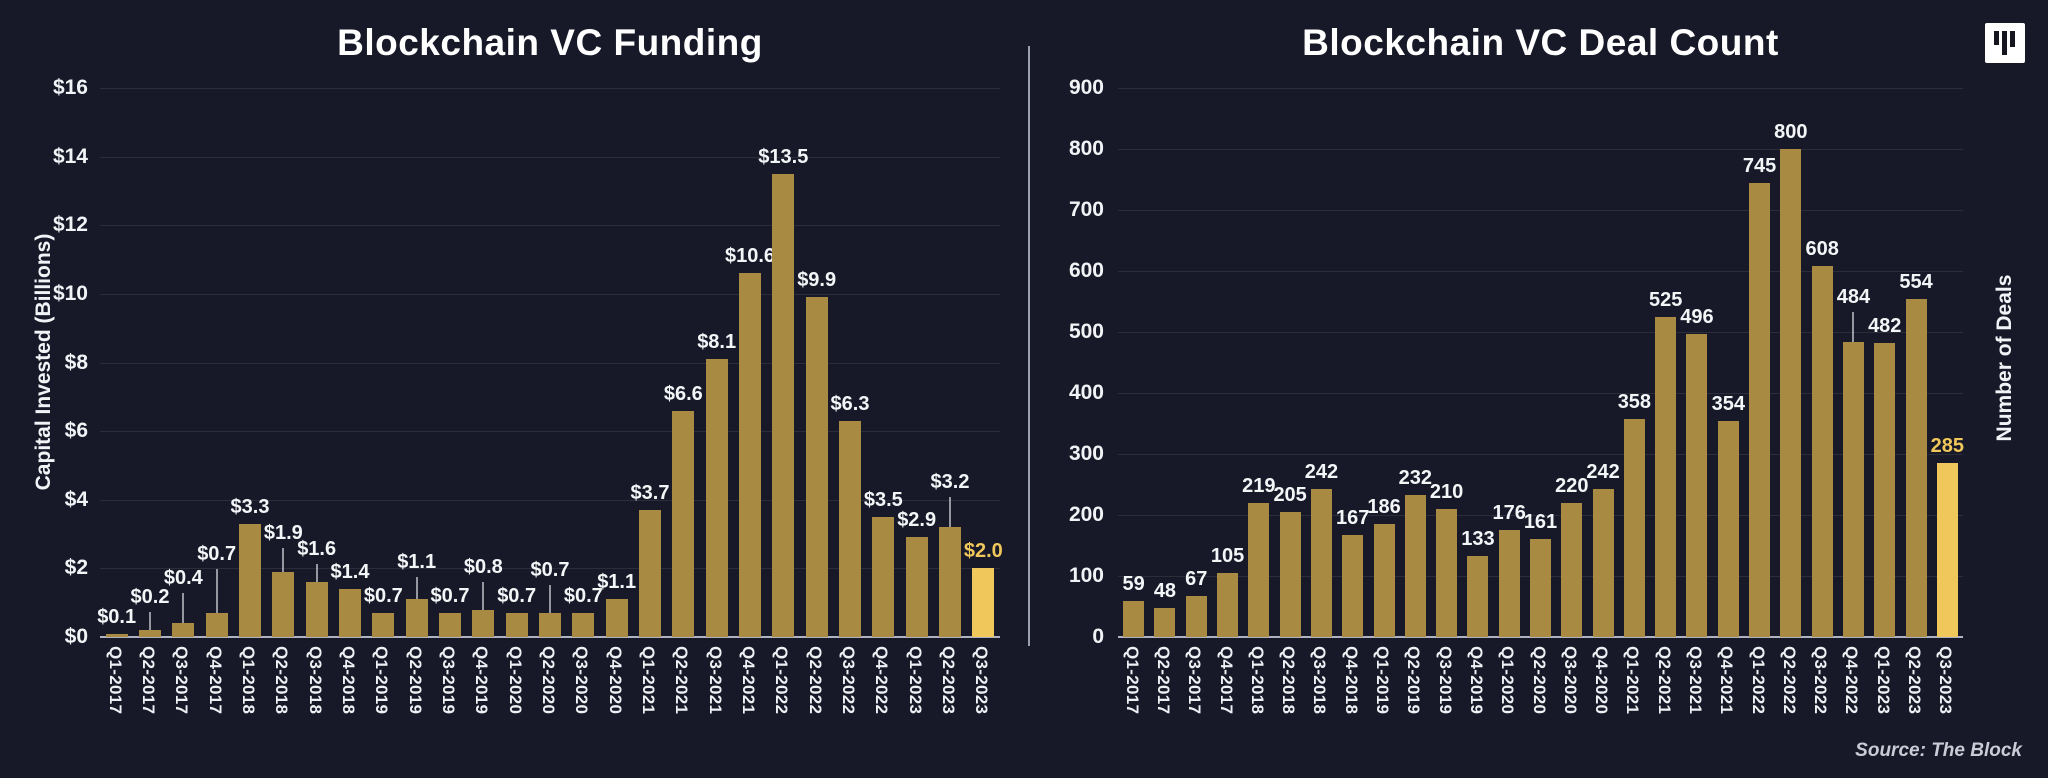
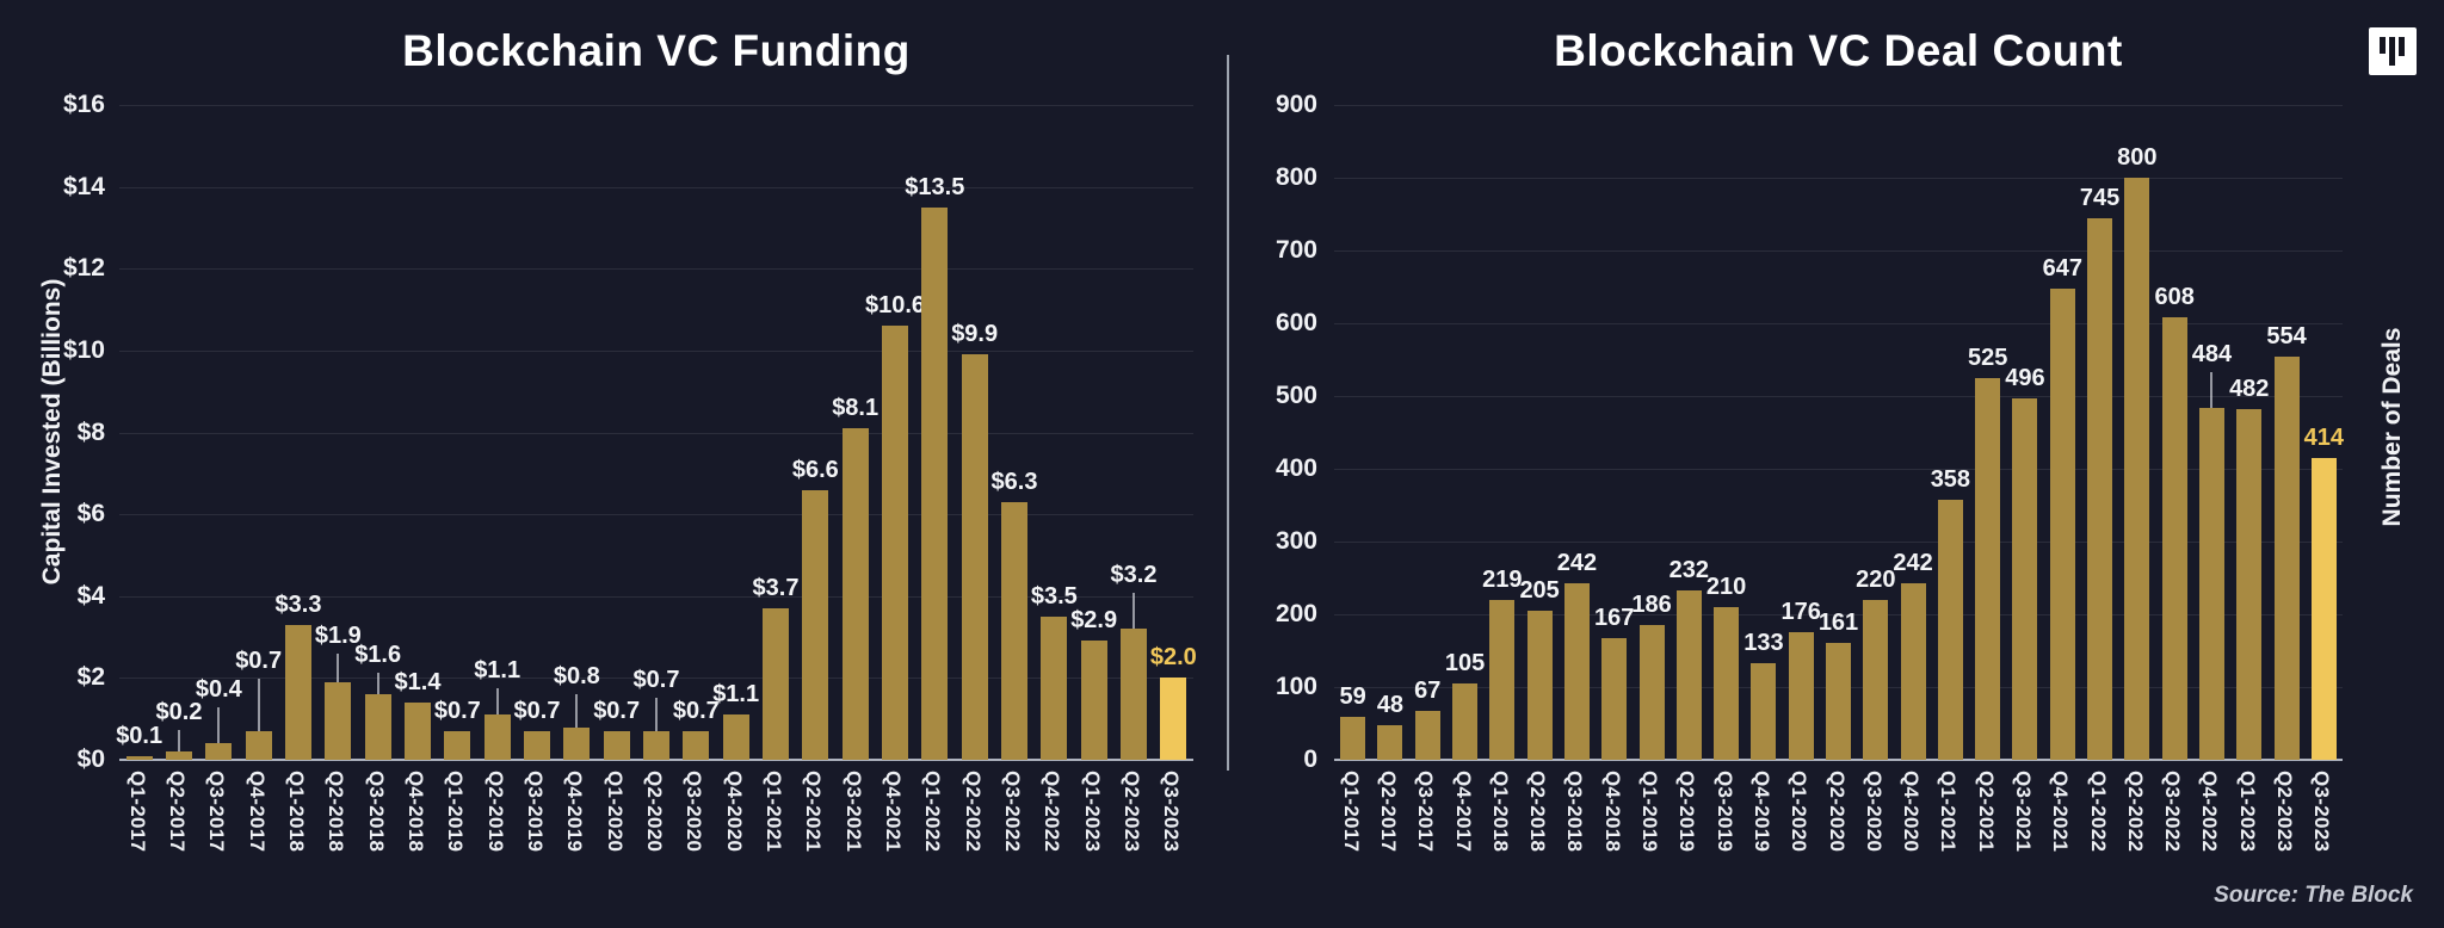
Blockchain VC Deal Count/Q4-2021: 354 -> 647
Blockchain VC Deal Count/Q3-2023: 285 -> 414
